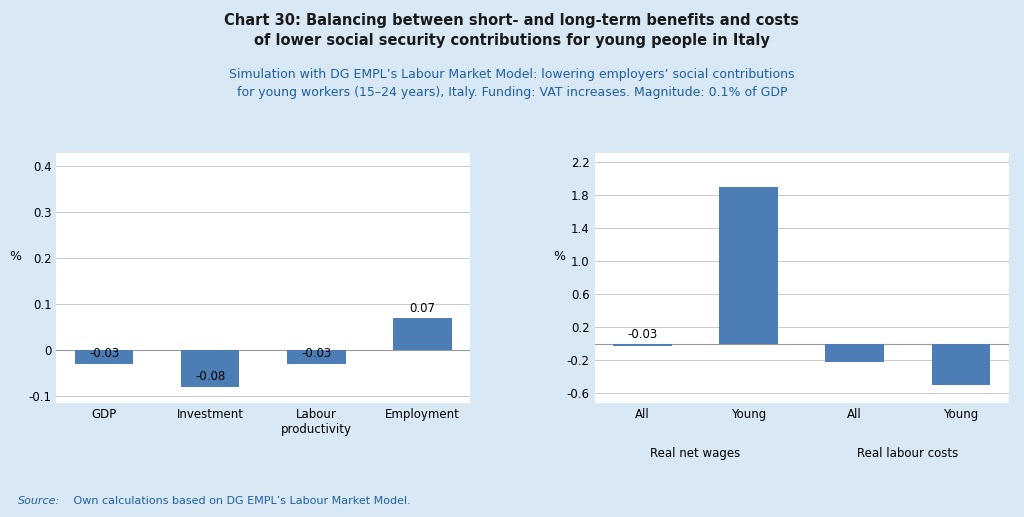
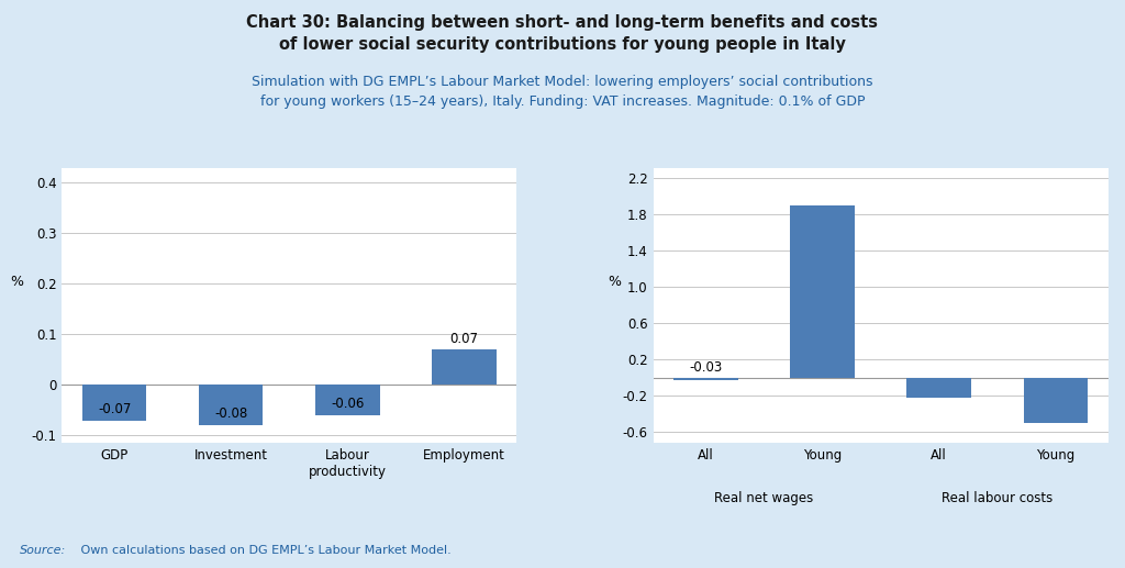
GDP: -0.03 -> -0.07
Labour productivity: -0.03 -> -0.06
